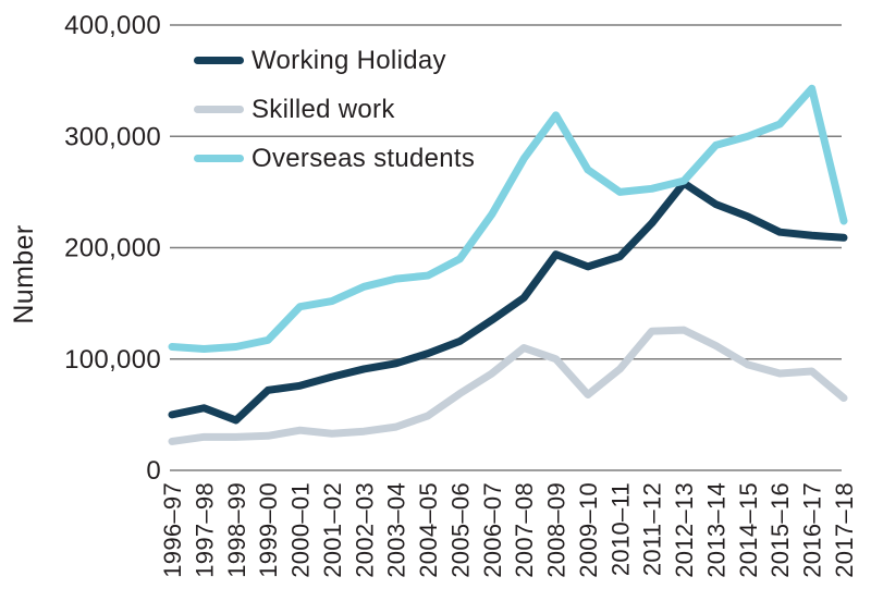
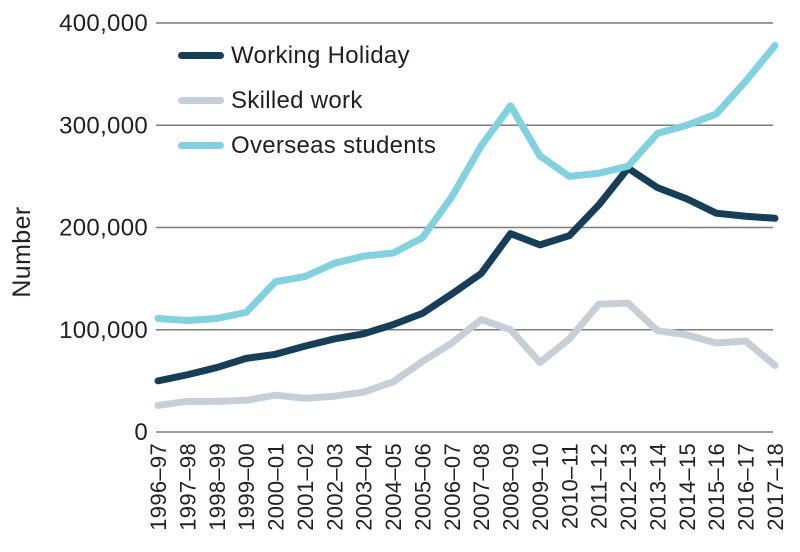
Working Holiday/1998–99: 45000 -> 63000
Skilled work/2013–14: 112000 -> 99000
Overseas students/2017–18: 224000 -> 378000
